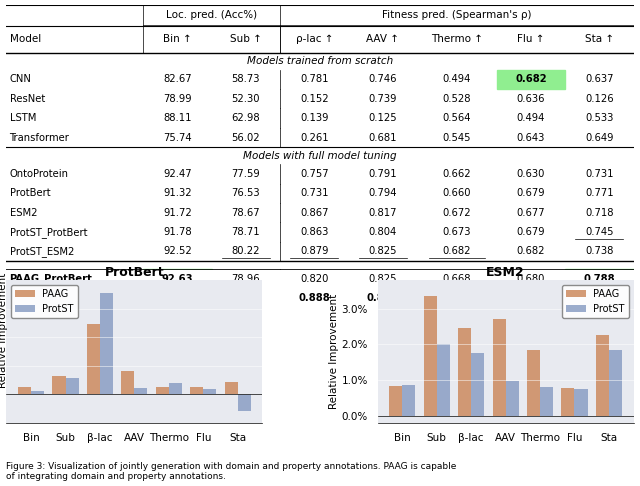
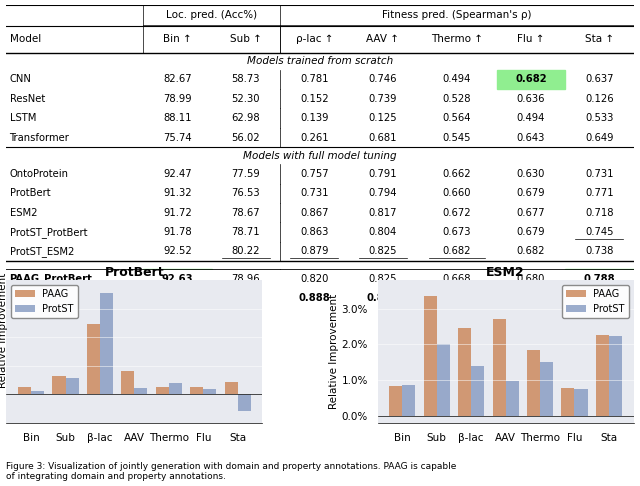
ESM2/ProtST/β-lac: 1.75% -> 1.38%
ESM2/ProtST/Thermo: 0.80% -> 1.50%
ESM2/ProtST/Sta: 1.85% -> 2.22%
